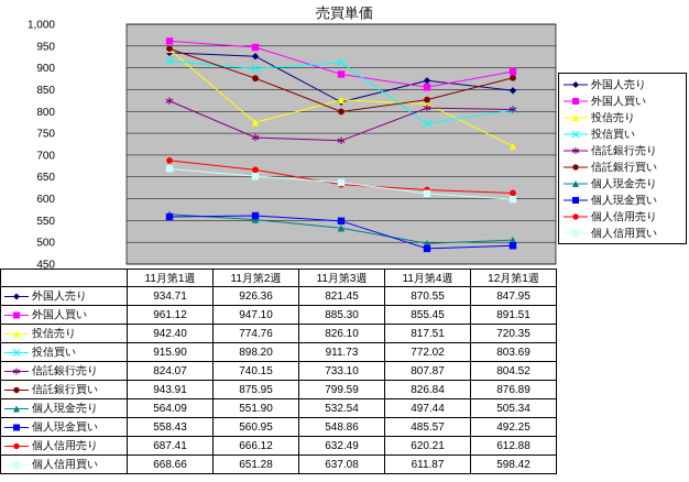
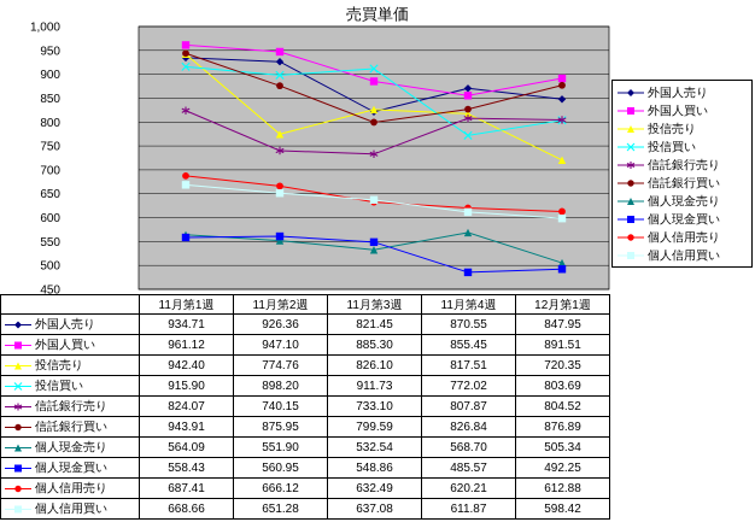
個人現金売り/11月第4週: 497.44 -> 568.70
